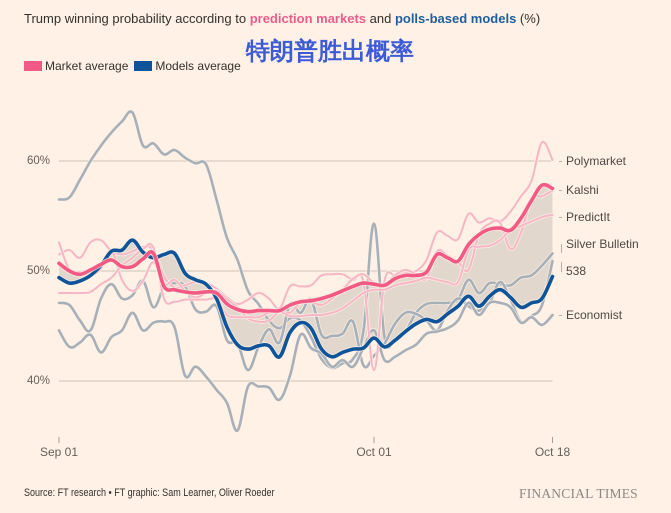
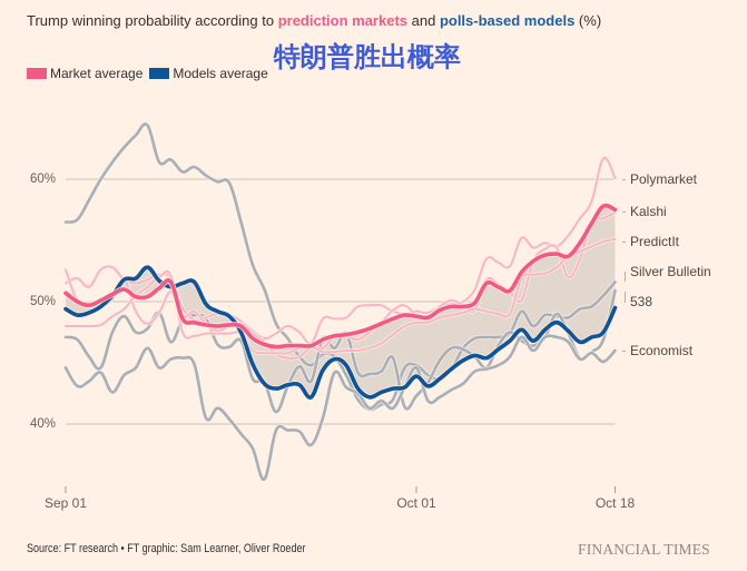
Silver Bulletin/Oct 01: 54.3% -> 44.8%
Polymarket/Oct 01: 41.0% -> 49.2%
